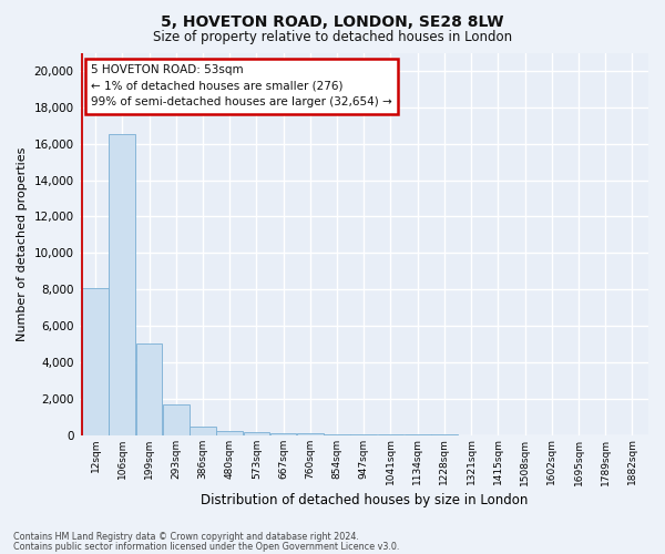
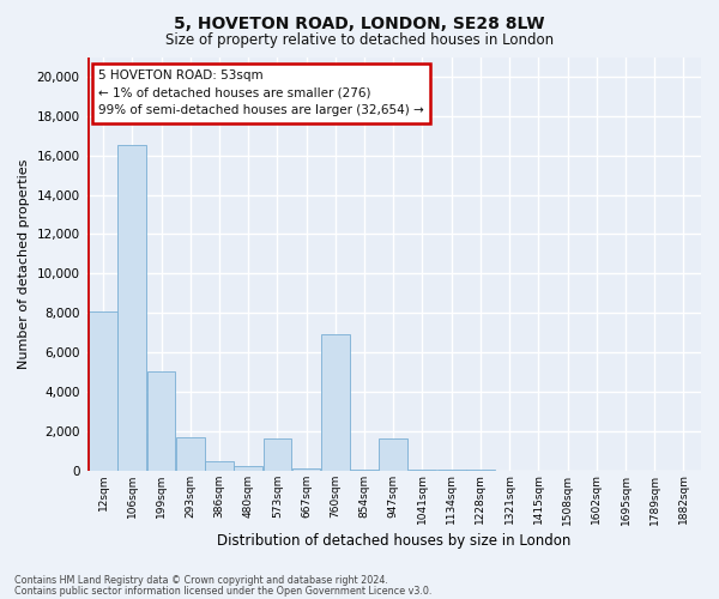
573sqm: 100 -> 1,600
760sqm: 100 -> 6,900
947sqm: 0 -> 1,600
